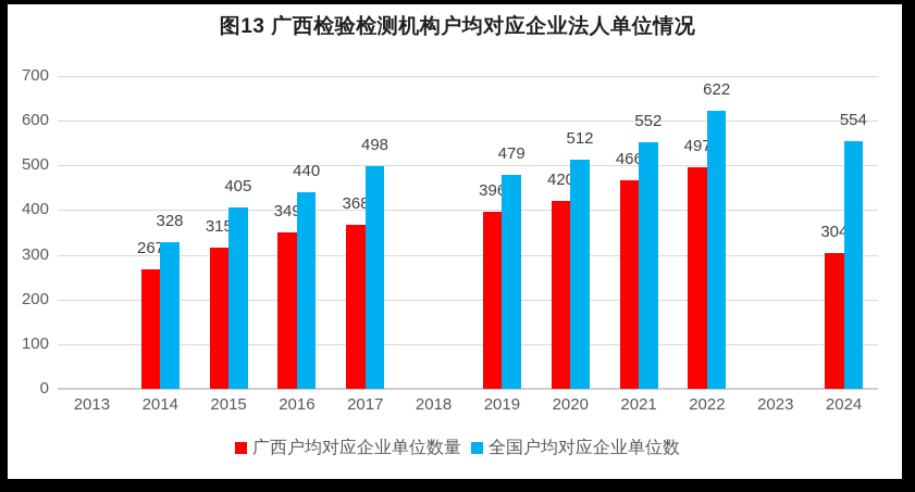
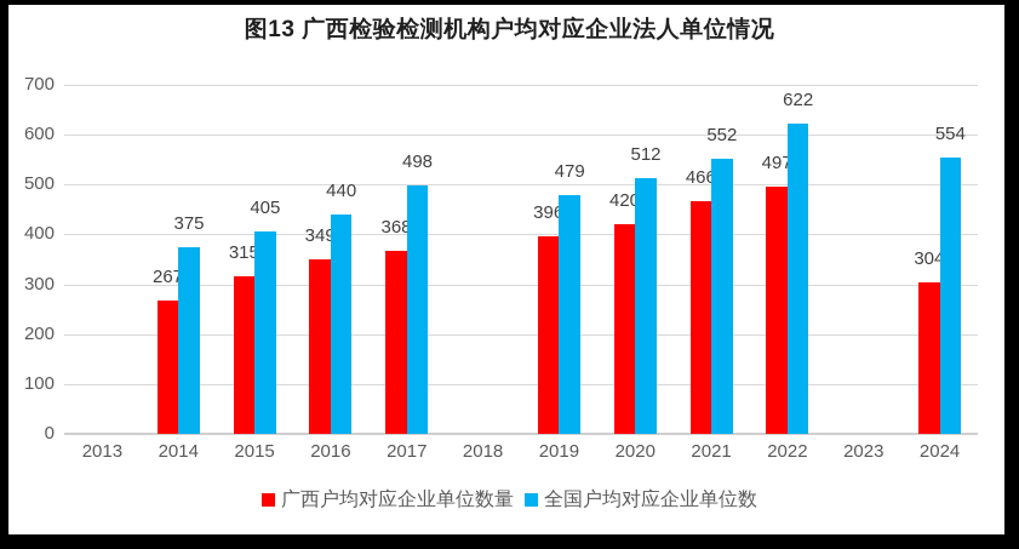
全国户均对应企业单位数/2014: 328 -> 375
